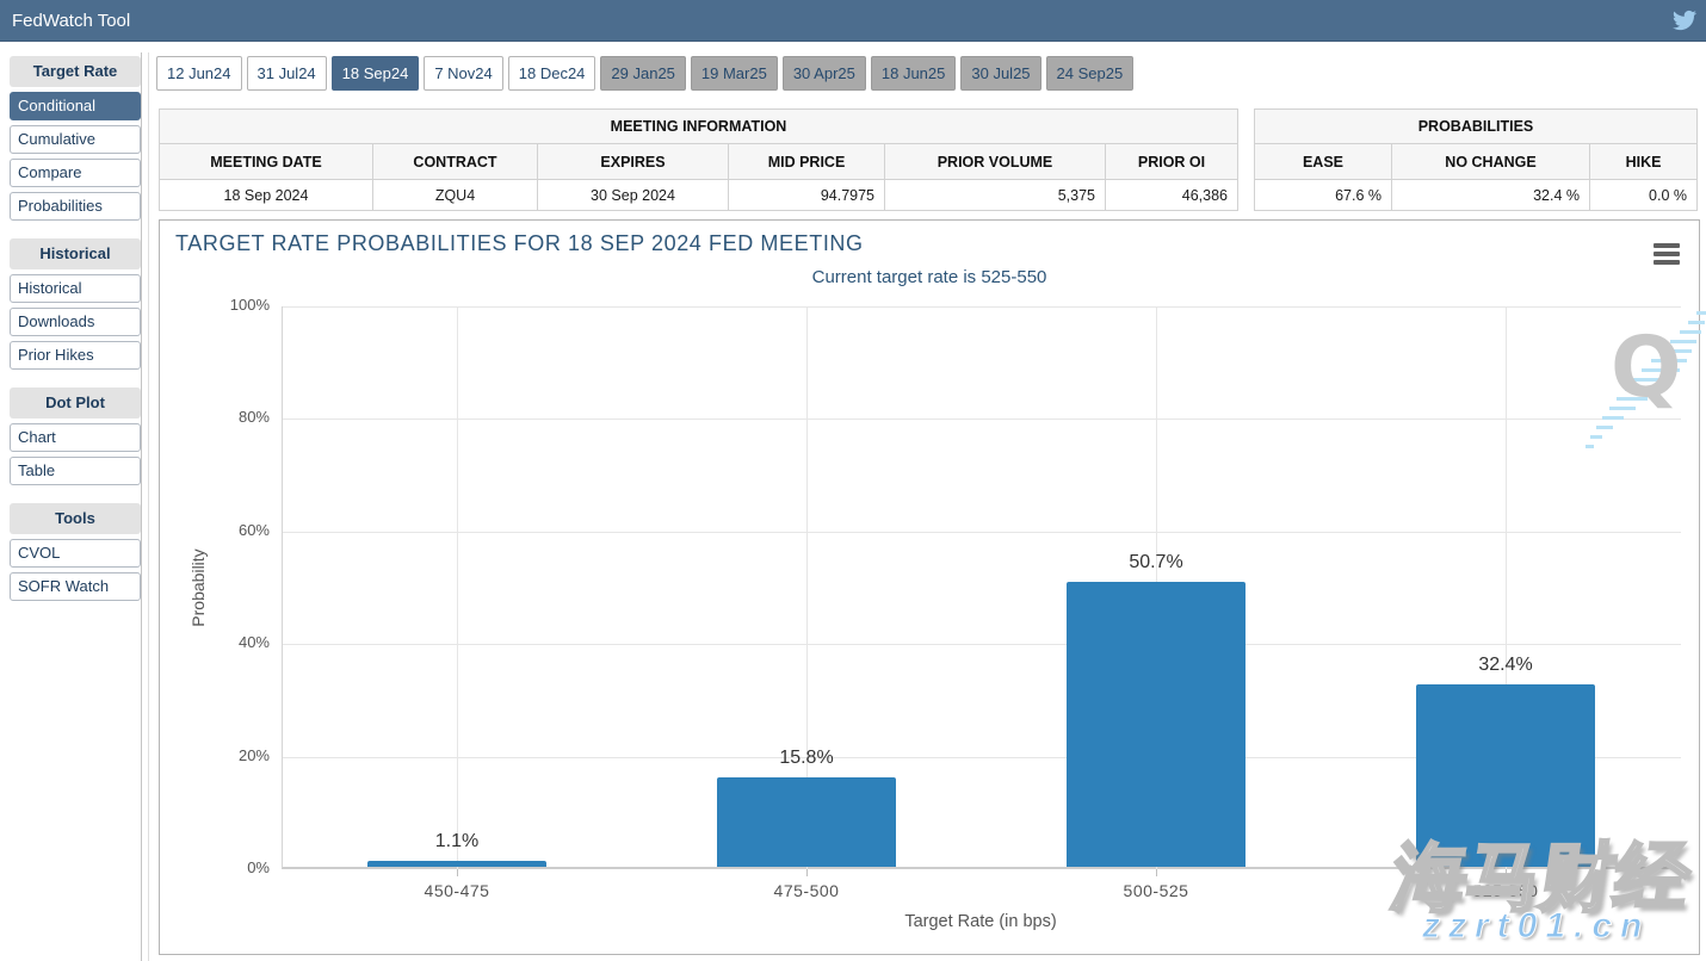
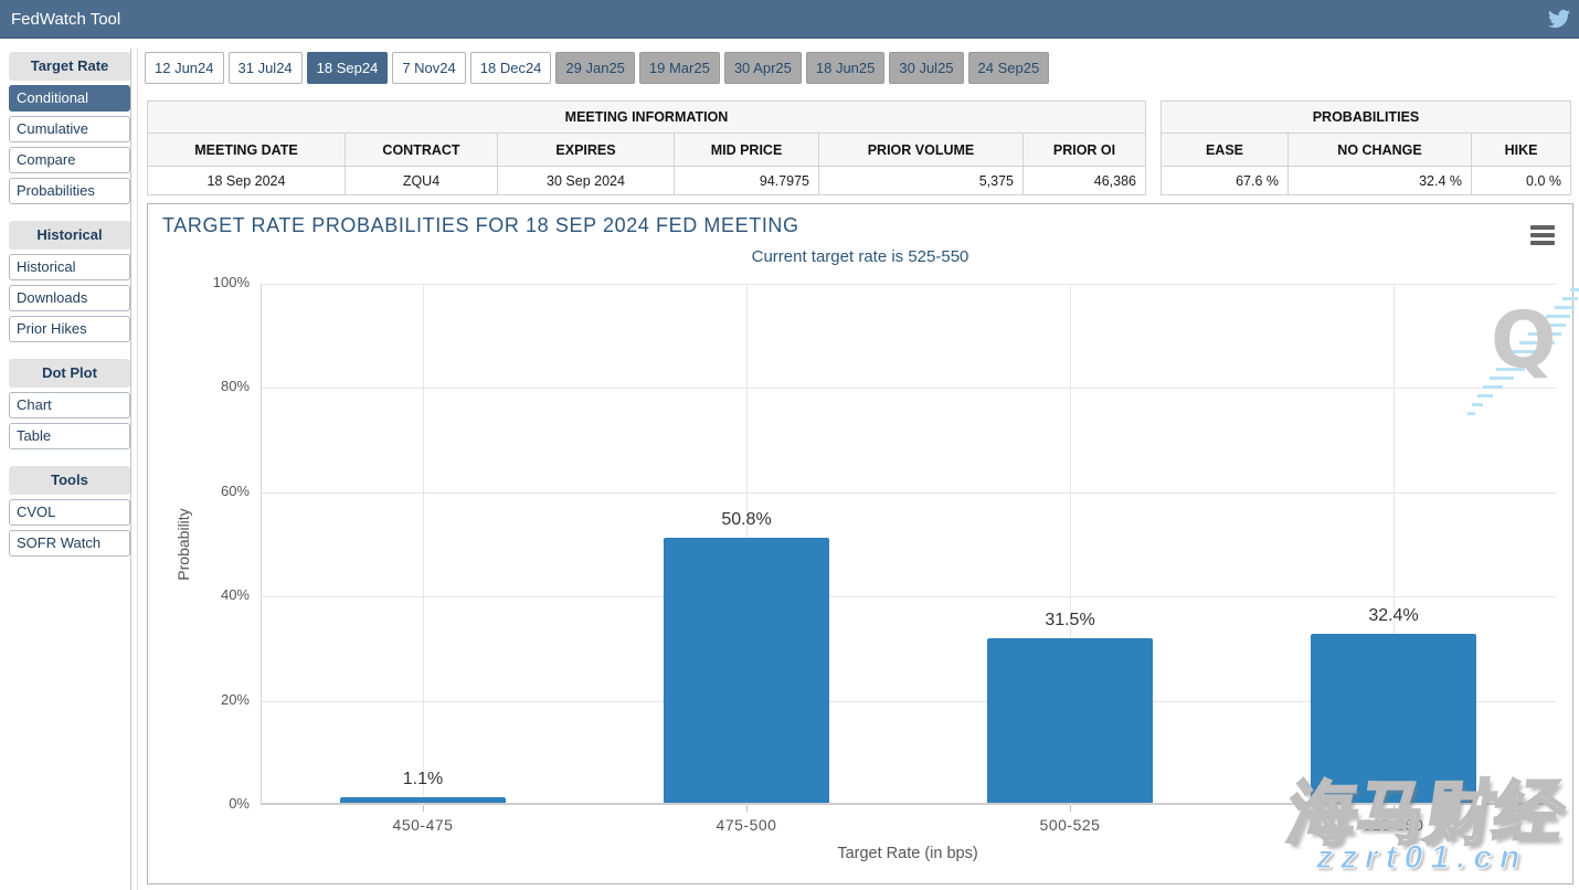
475-500: 15.8% -> 50.8%
500-525: 50.7% -> 31.5%
